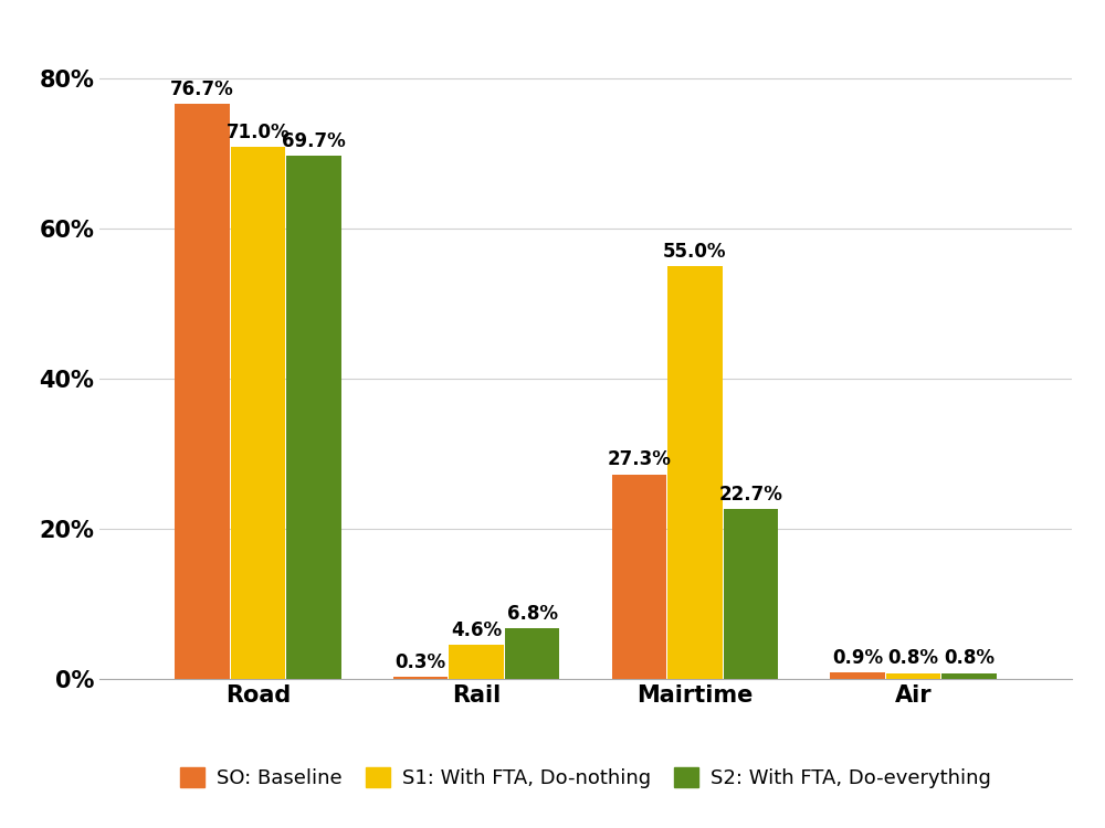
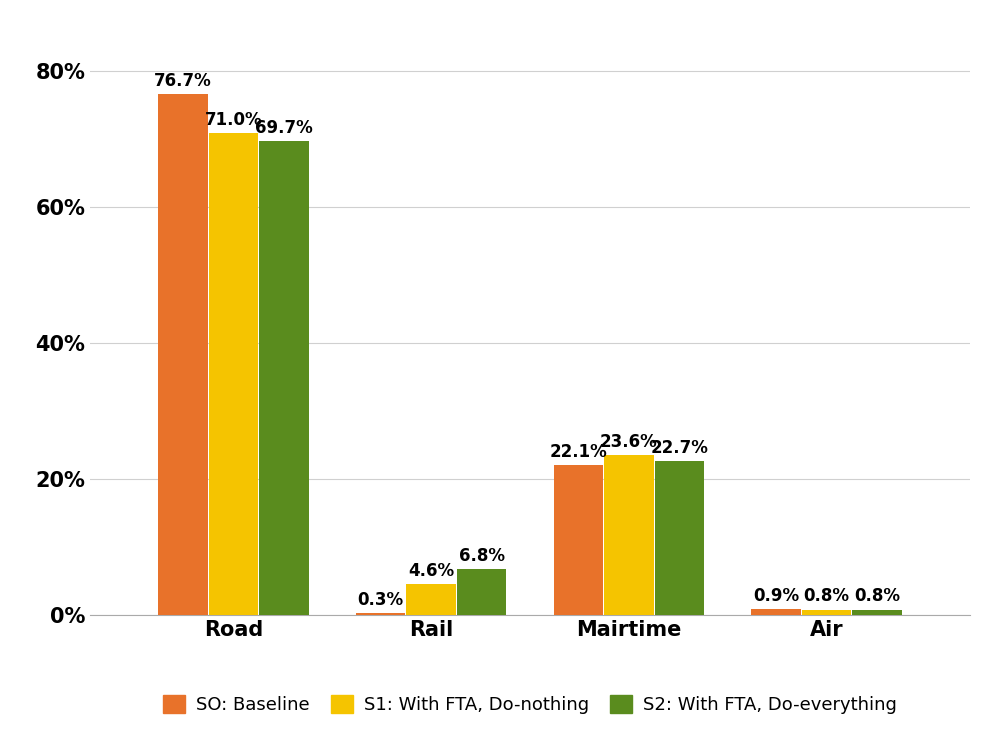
SO: Baseline/Mairtime: 27.3% -> 22.1%
S1: With FTA, Do-nothing/Mairtime: 55.0% -> 23.6%
